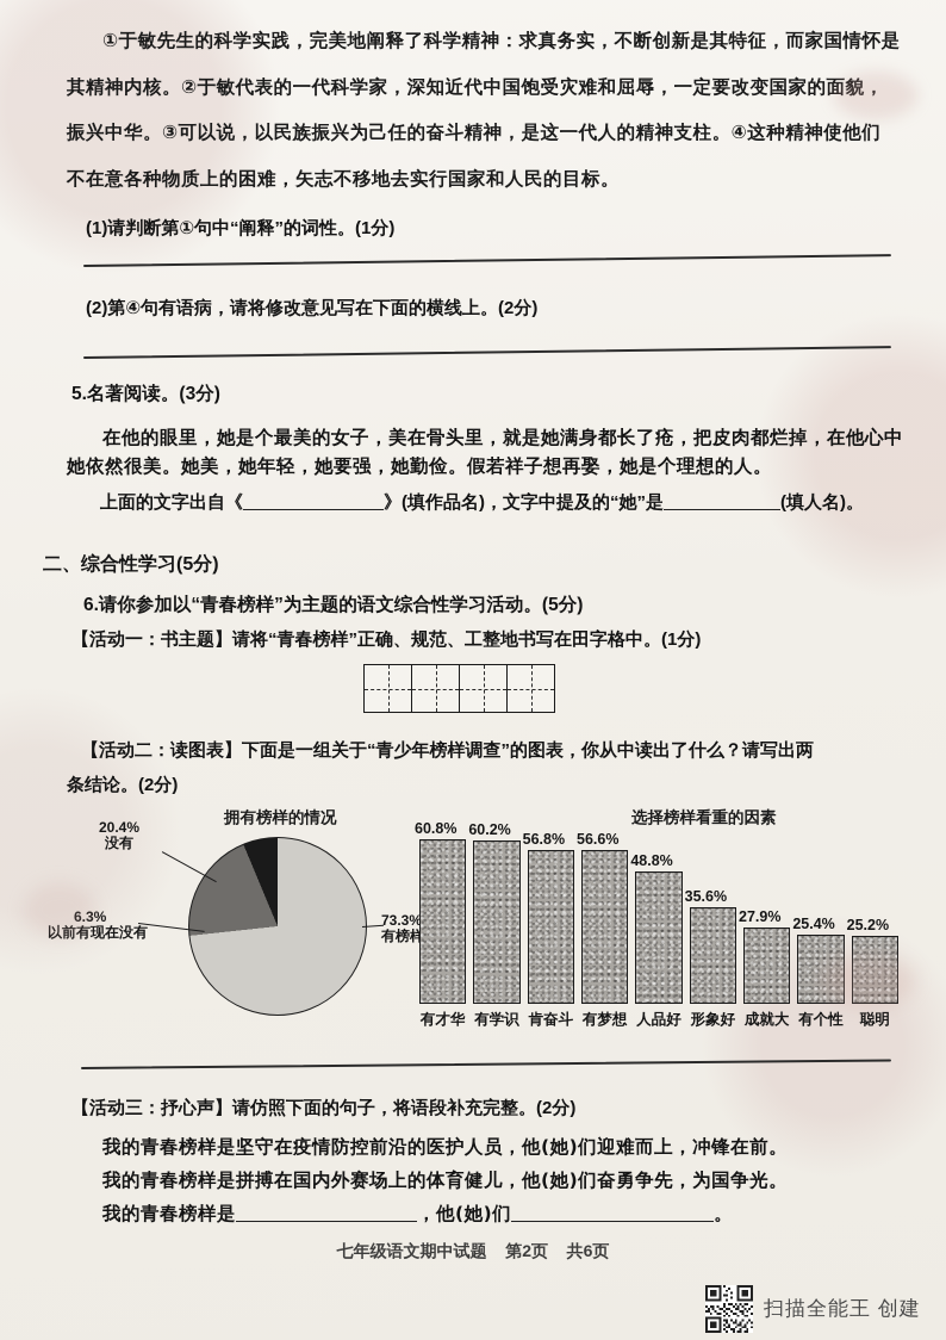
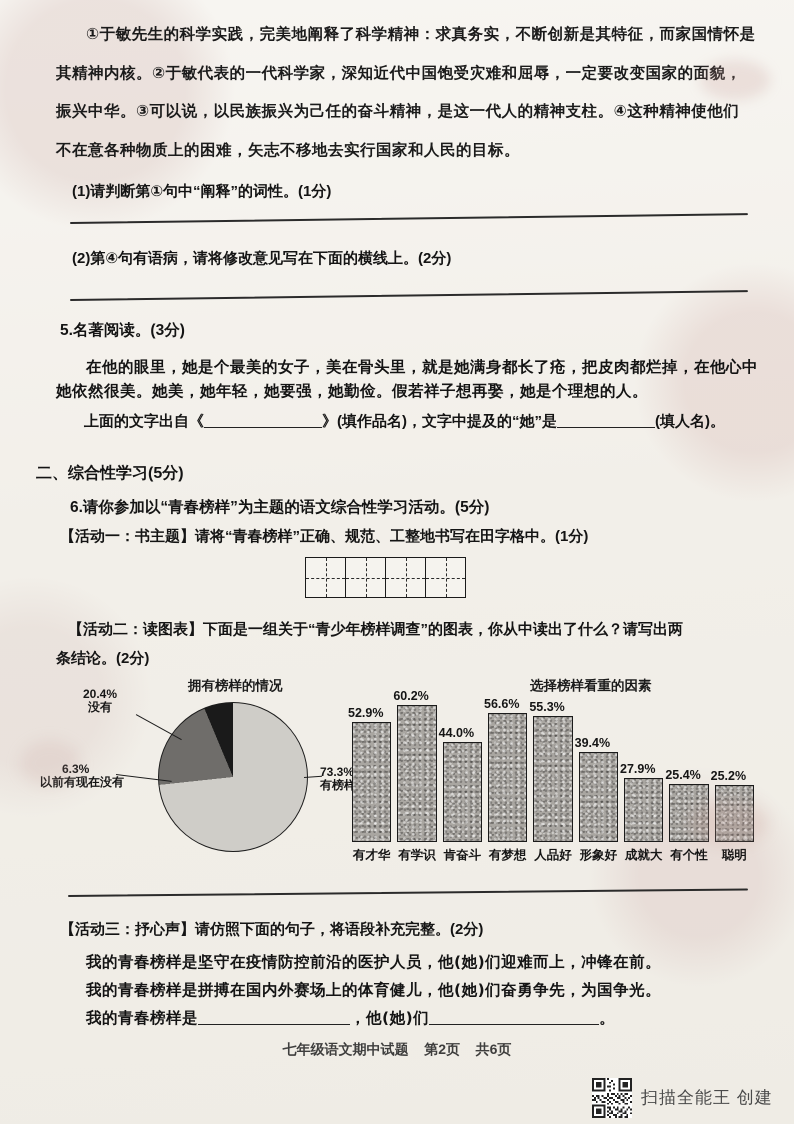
选择榜样看重的因素/有才华: 60.8% -> 52.9%
选择榜样看重的因素/肯奋斗: 56.8% -> 44.0%
选择榜样看重的因素/人品好: 48.8% -> 55.3%
选择榜样看重的因素/形象好: 35.6% -> 39.4%
